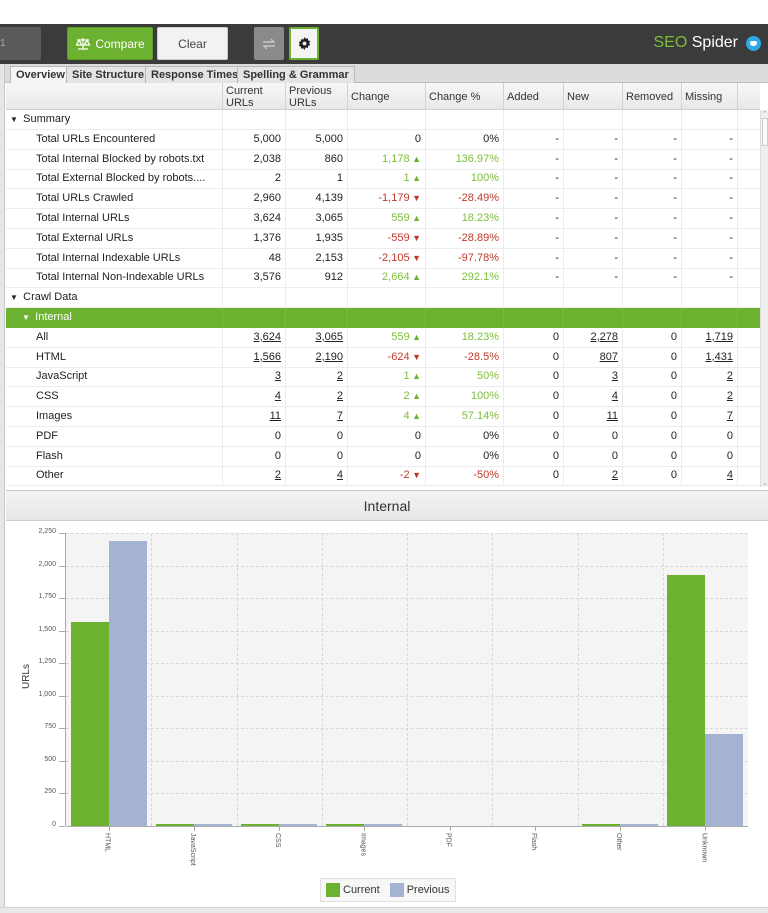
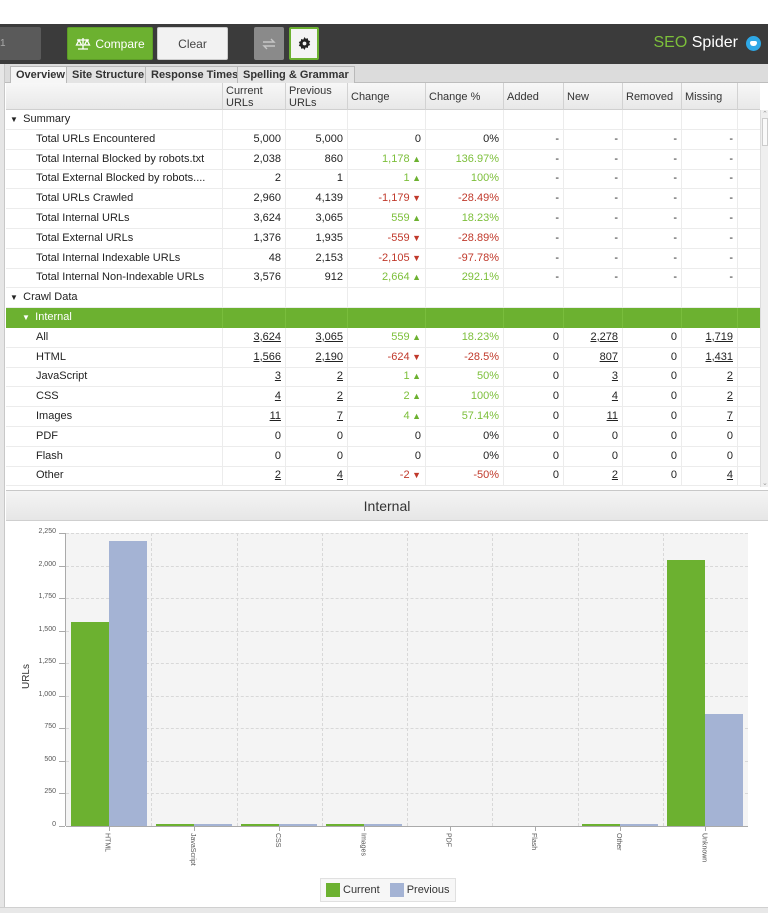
Current/Unknown: 1930 -> 2040
Previous/Unknown: 710 -> 860
